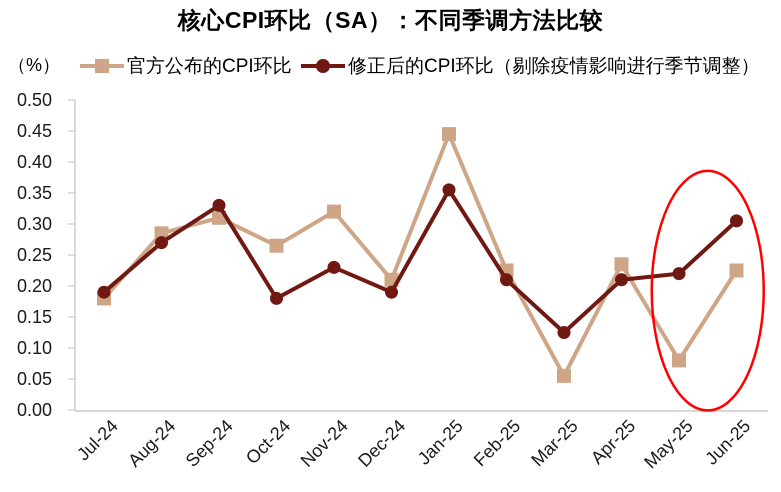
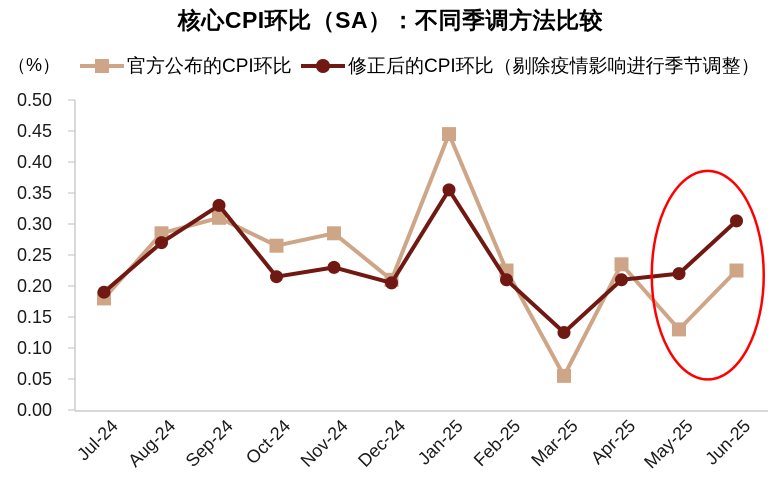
修正后的CPI环比（剔除疫情影响进行季节调整）/Oct-24: 0.18 -> 0.21
官方公布的CPI环比/Nov-24: 0.32 -> 0.28
修正后的CPI环比（剔除疫情影响进行季节调整）/Dec-24: 0.19 -> 0.20
官方公布的CPI环比/May-25: 0.08 -> 0.13
